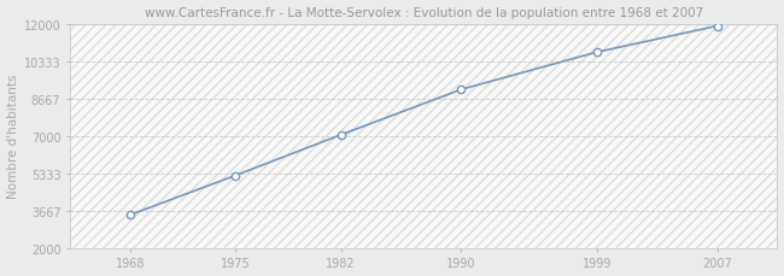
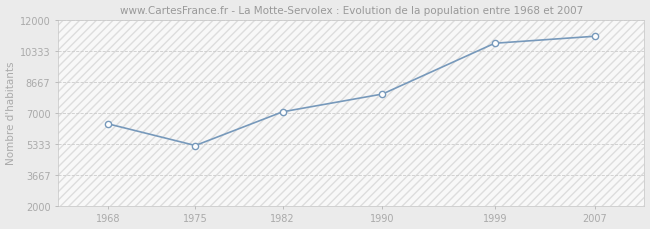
1968: 3500 -> 6400
1990: 9100 -> 8000
2007: 11900 -> 11100
